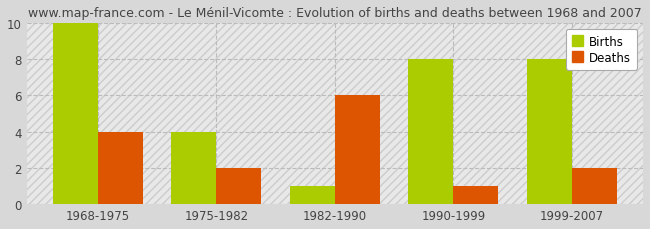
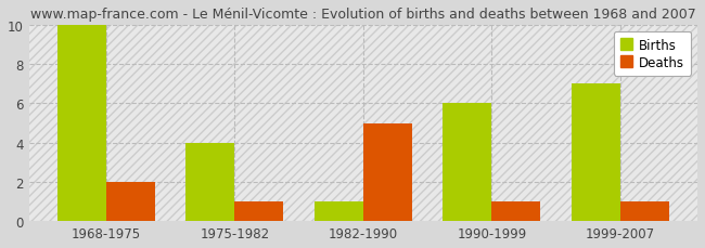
Deaths/1968-1975: 4 -> 2
Deaths/1975-1982: 2 -> 1
Deaths/1982-1990: 6 -> 5
Births/1990-1999: 8 -> 6
Births/1999-2007: 8 -> 7
Deaths/1999-2007: 2 -> 1
